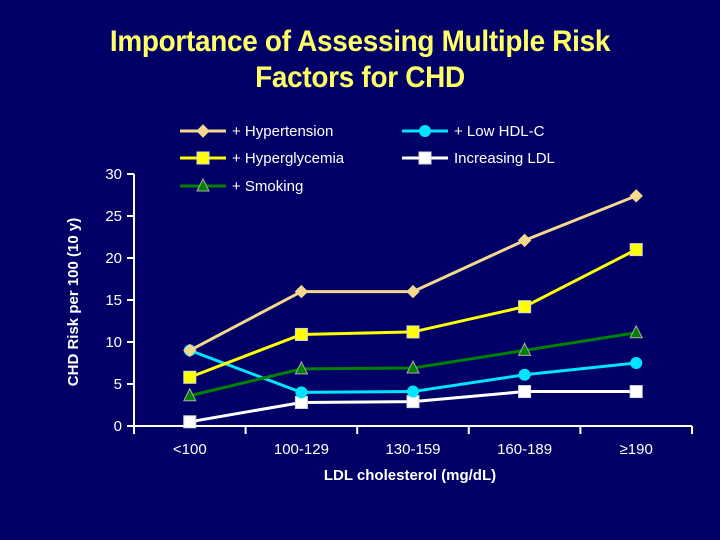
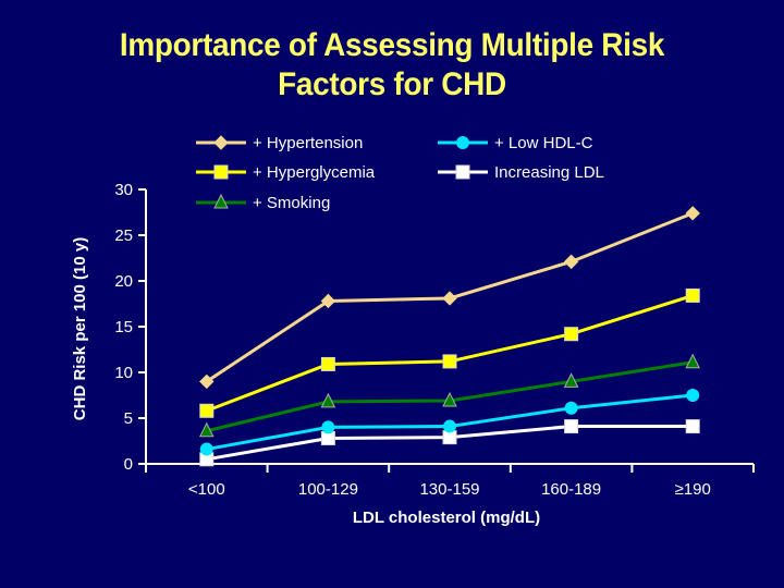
+ Low HDL-C/<100: 9 -> 2
+ Hypertension/100-129: 16 -> 18
+ Hypertension/130-159: 16 -> 18
+ Hyperglycemia/≥190: 21 -> 18
